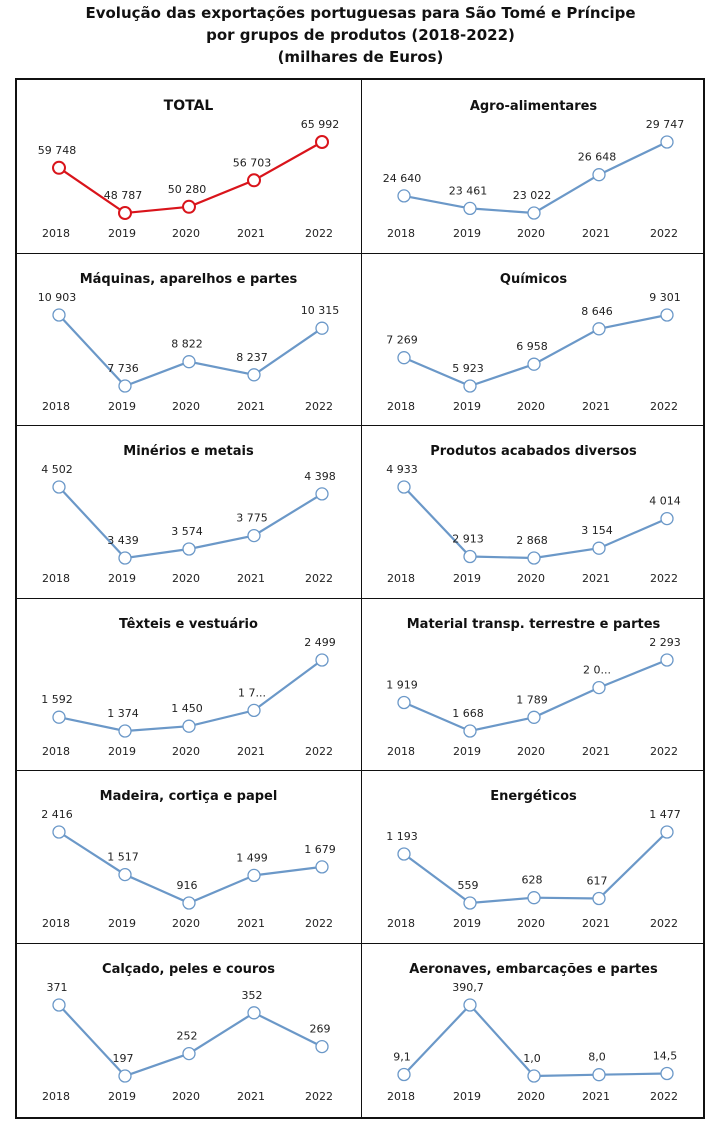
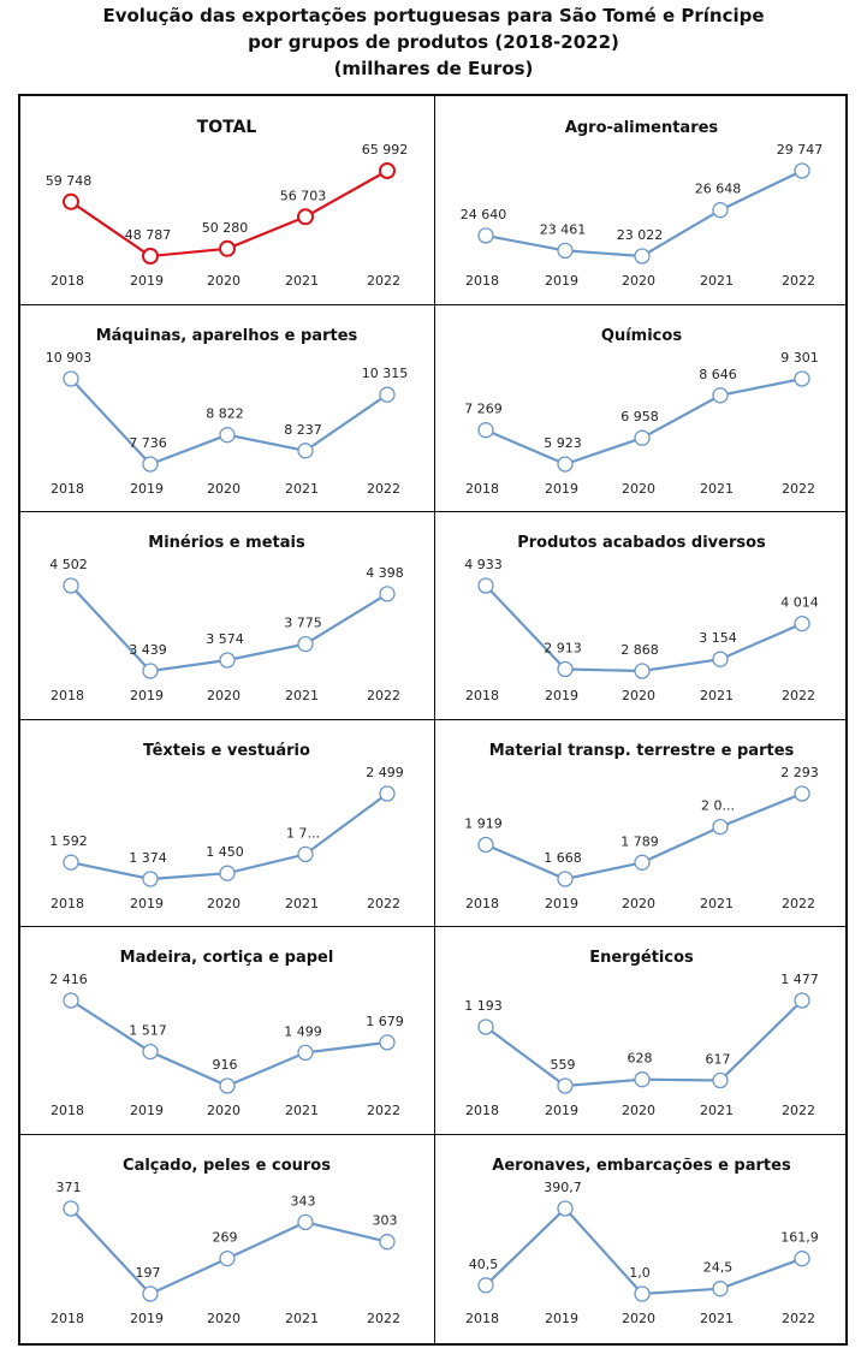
Calçado, peles e couros/2020: 252 -> 269
Calçado, peles e couros/2021: 352 -> 343
Calçado, peles e couros/2022: 269 -> 303
Aeronaves, embarcações e partes/2018: 9,1 -> 40,5
Aeronaves, embarcações e partes/2021: 8,0 -> 24,5
Aeronaves, embarcações e partes/2022: 14,5 -> 161,9
